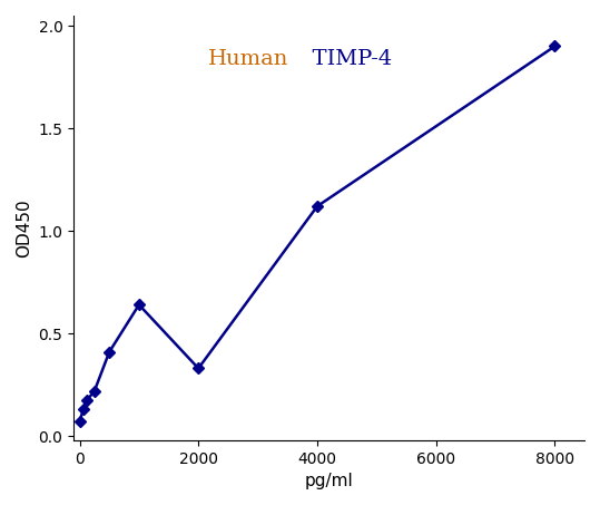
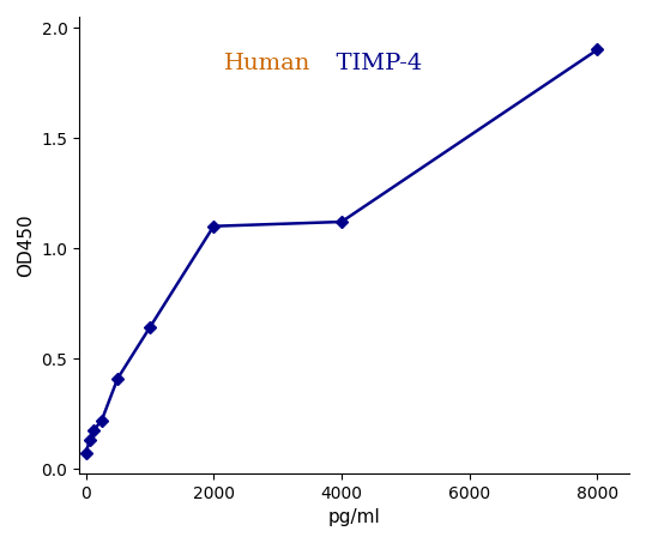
2000: 0.33 -> 1.10
